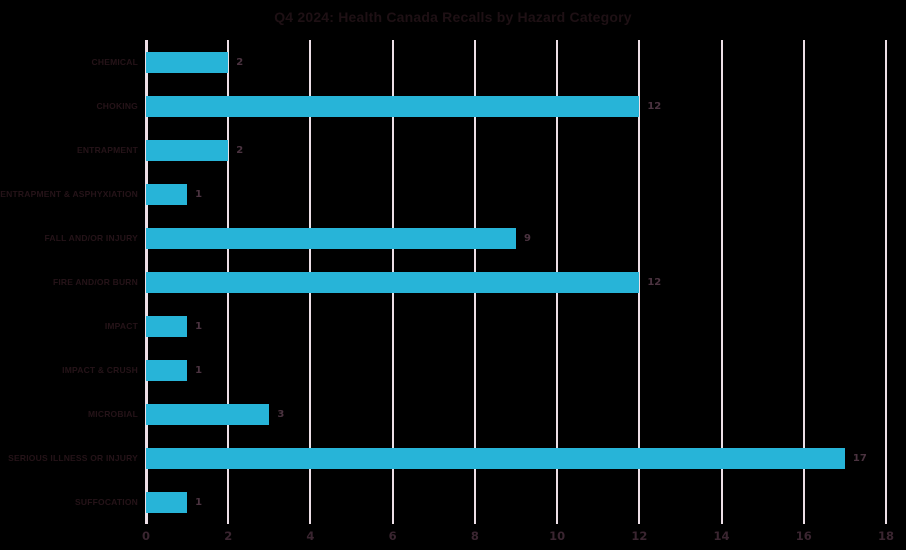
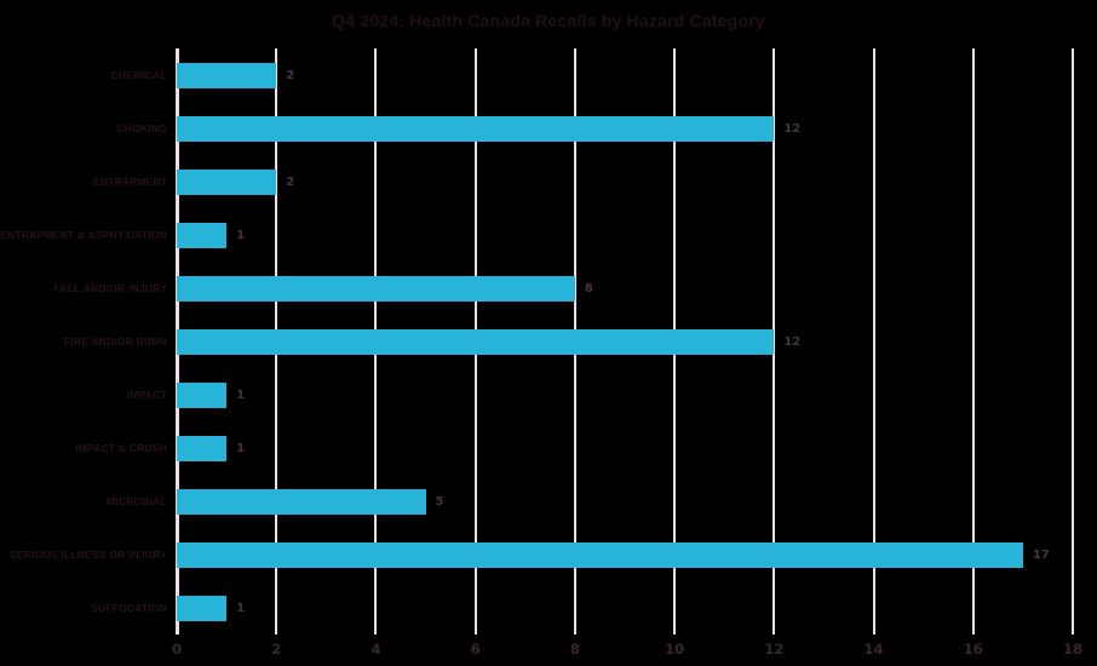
FALL AND/OR INJURY: 9 -> 8
MICROBIAL: 3 -> 5
